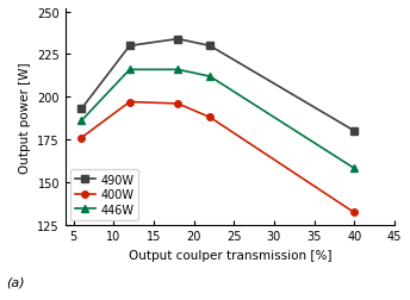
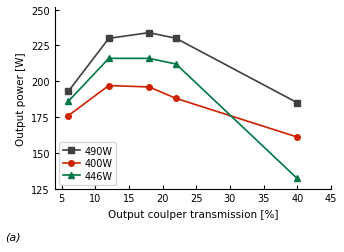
490W/40: 180 -> 185
400W/40: 132 -> 161
446W/40: 158 -> 132
